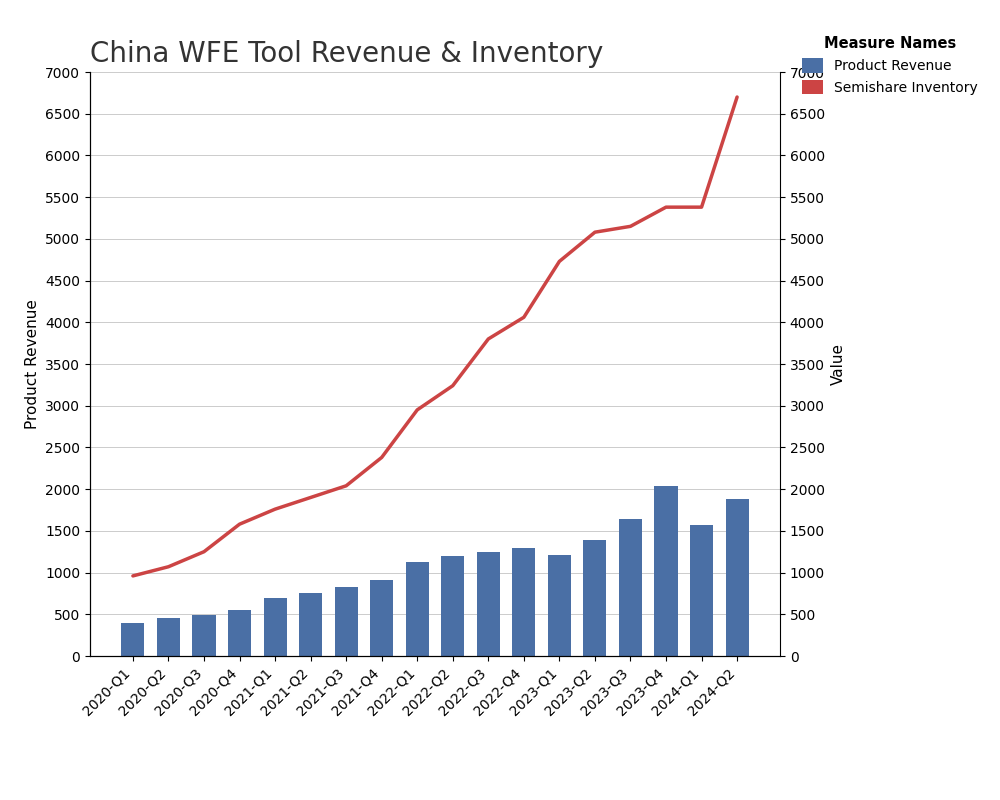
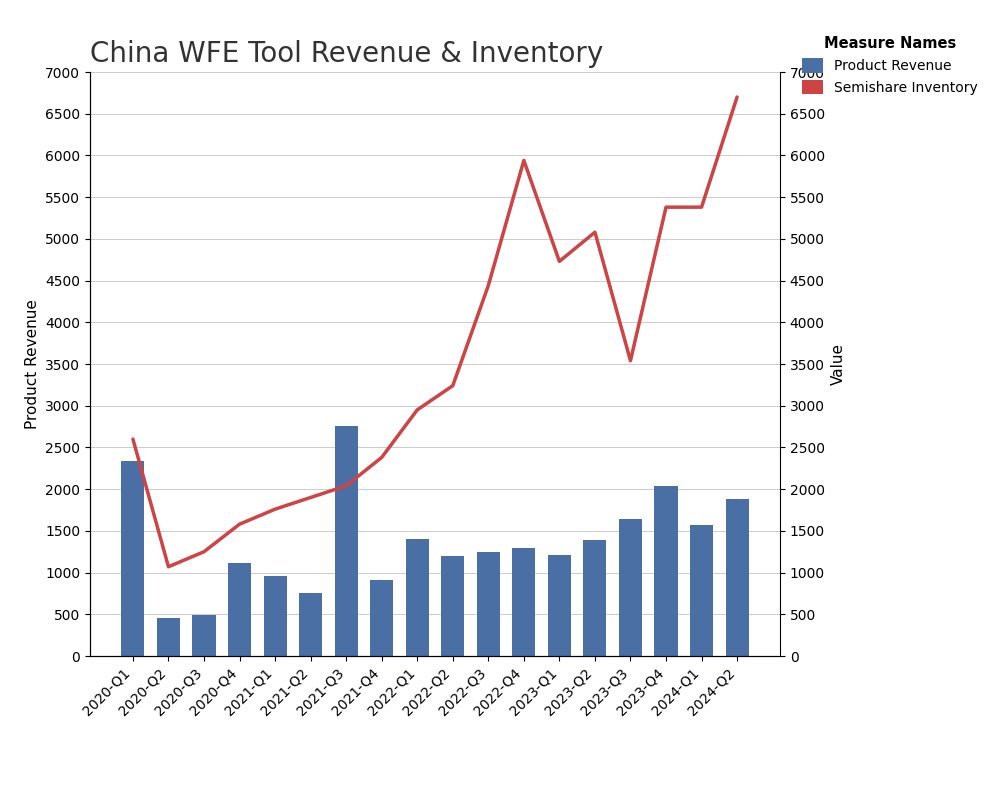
Product Revenue/2020-Q1: 400 -> 2340
Semishare Inventory/2020-Q1: 960 -> 2600
Product Revenue/2020-Q4: 560 -> 1120
Product Revenue/2021-Q1: 700 -> 960
Product Revenue/2021-Q3: 830 -> 2760
Product Revenue/2022-Q1: 1130 -> 1400
Semishare Inventory/2022-Q3: 3800 -> 4440
Semishare Inventory/2022-Q4: 4060 -> 5940
Semishare Inventory/2023-Q3: 5150 -> 3540
